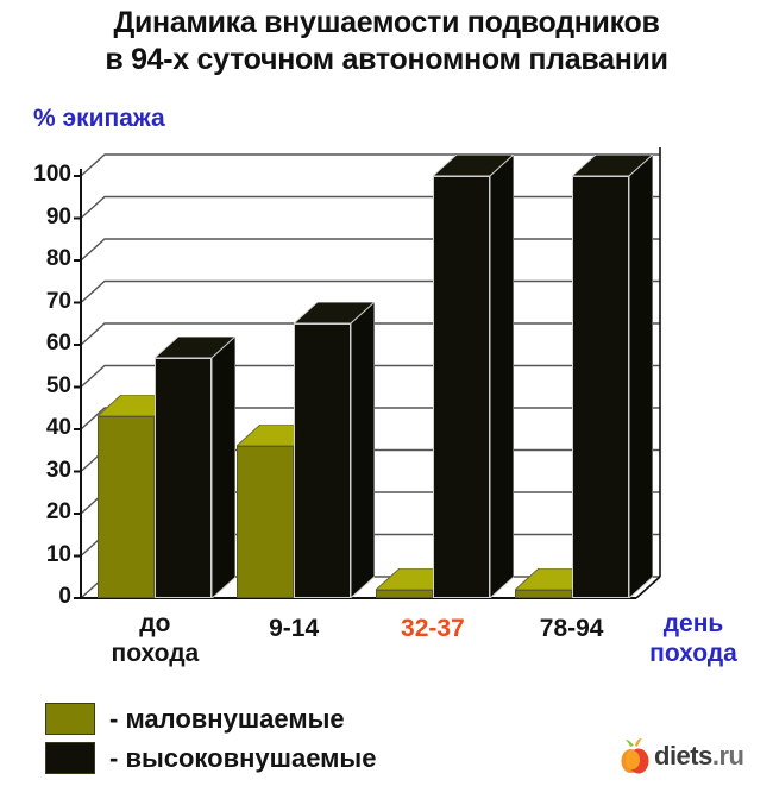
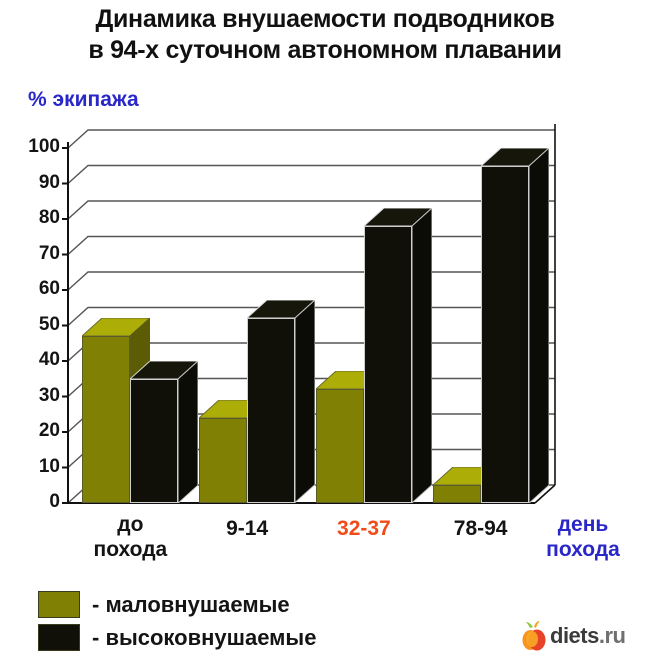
- маловнушаемые/до похода: 43 -> 47
- высоковнушаемые/до похода: 57 -> 35
- маловнушаемые/9-14: 36 -> 24
- высоковнушаемые/9-14: 65 -> 52
- маловнушаемые/32-37: 2 -> 32
- высоковнушаемые/32-37: 100 -> 78
- маловнушаемые/78-94: 2 -> 5
- высоковнушаемые/78-94: 100 -> 95
